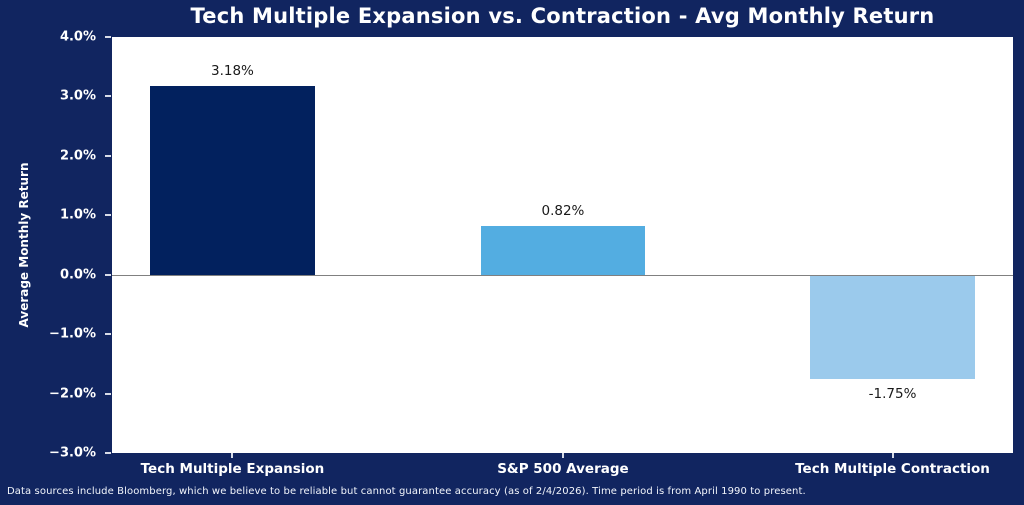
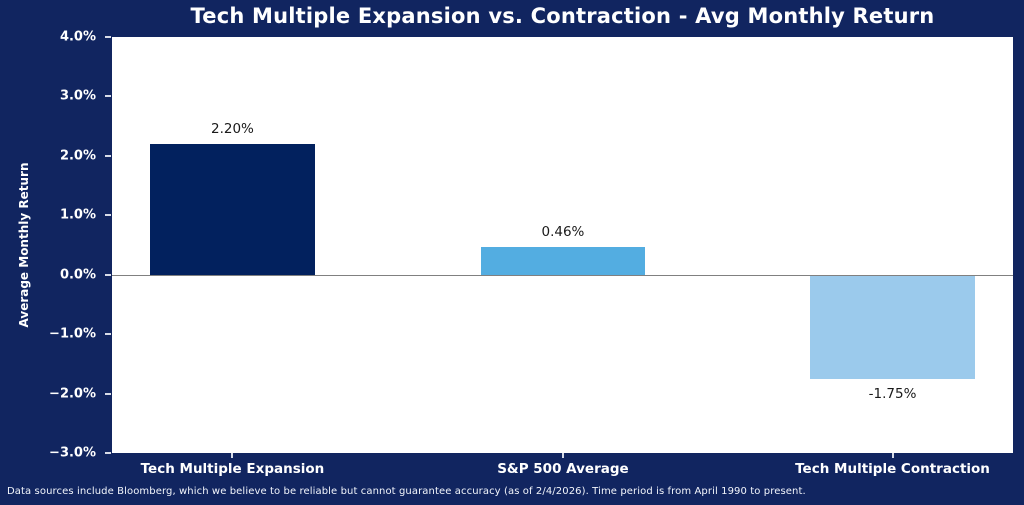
Tech Multiple Expansion: 3.18% -> 2.20%
S&P 500 Average: 0.82% -> 0.46%
